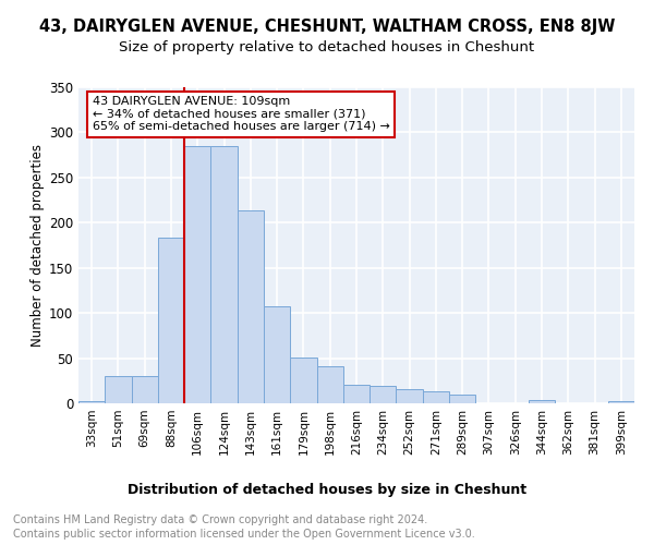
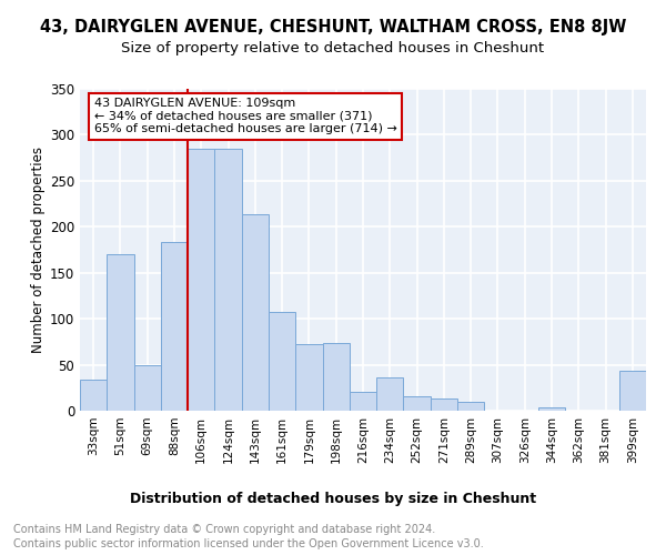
33sqm: 3 -> 34
51sqm: 30 -> 170
69sqm: 30 -> 50
179sqm: 51 -> 72
198sqm: 41 -> 74
234sqm: 19 -> 36
399sqm: 3 -> 44
